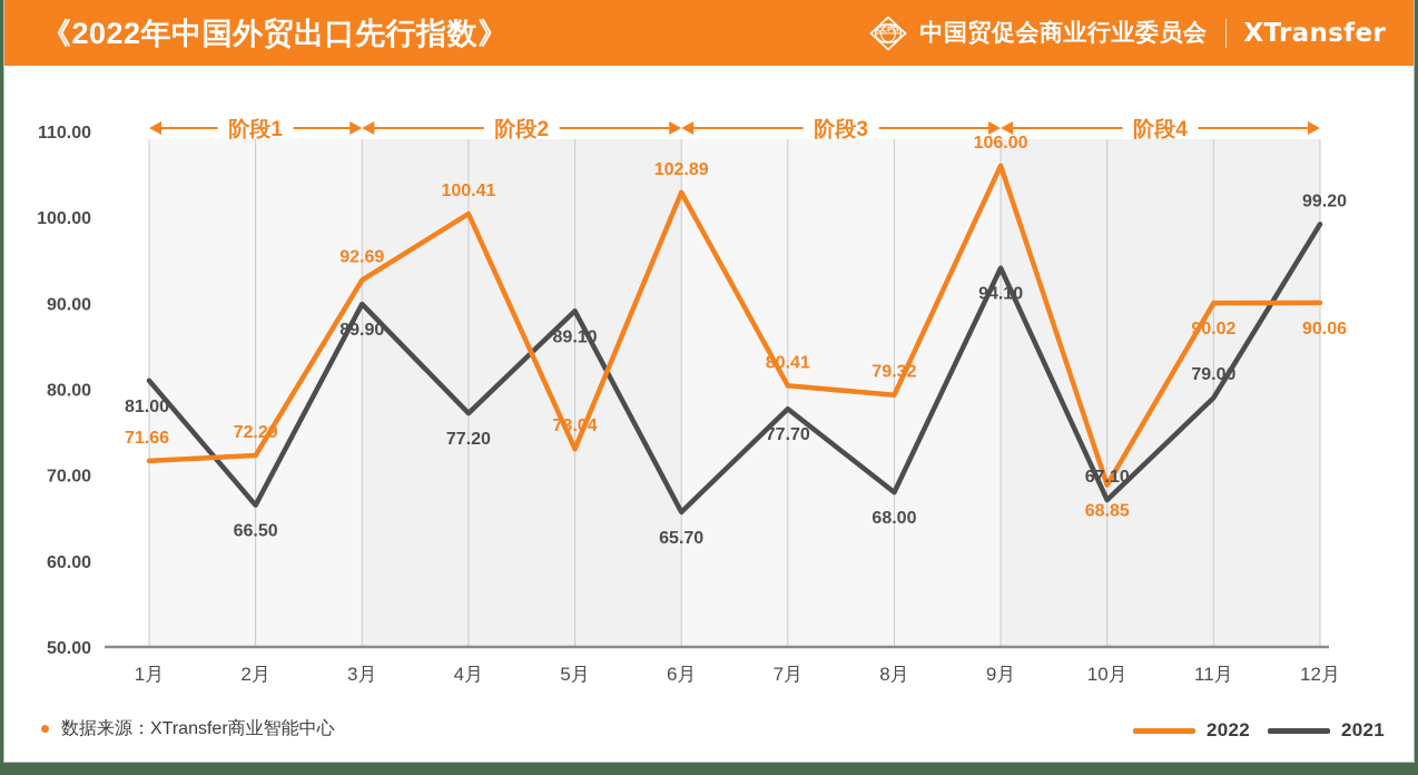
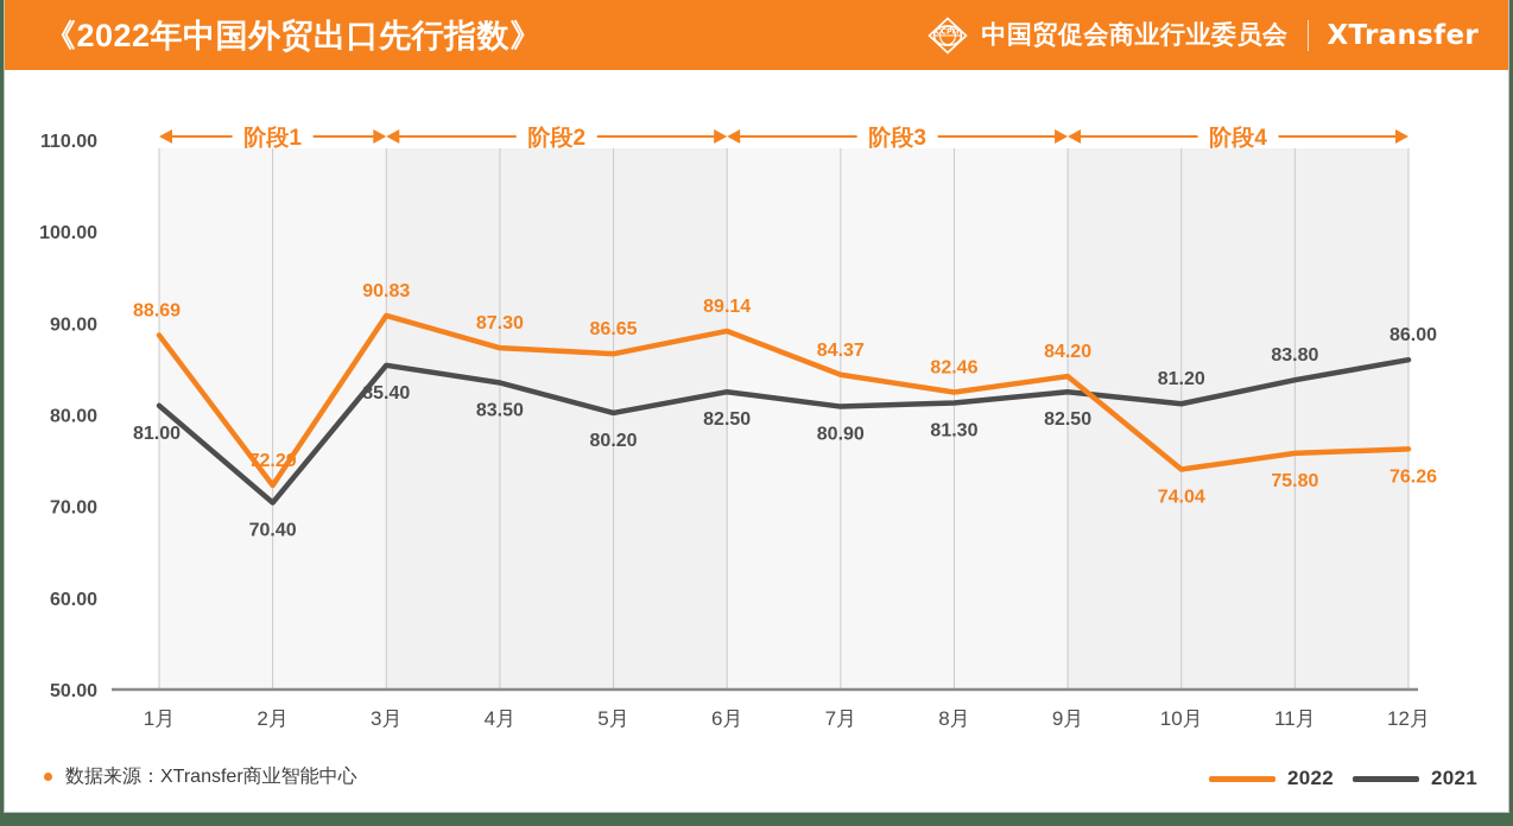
2022/1月: 71.66 -> 88.69
2021/2月: 66.50 -> 70.40
2022/3月: 92.69 -> 90.83
2021/3月: 89.90 -> 85.40
2022/4月: 100.41 -> 87.30
2021/4月: 77.20 -> 83.50
2022/5月: 73.04 -> 86.65
2021/5月: 89.10 -> 80.20
2022/6月: 102.89 -> 89.14
2021/6月: 65.70 -> 82.50
2022/7月: 80.41 -> 84.37
2021/7月: 77.70 -> 80.90
2022/8月: 79.32 -> 82.46
2021/8月: 68.00 -> 81.30
2022/9月: 106.00 -> 84.20
2021/9月: 94.10 -> 82.50
2022/10月: 68.85 -> 74.04
2021/10月: 67.10 -> 81.20
2022/11月: 90.02 -> 75.80
2021/11月: 79.00 -> 83.80
2022/12月: 90.06 -> 76.26
2021/12月: 99.20 -> 86.00
